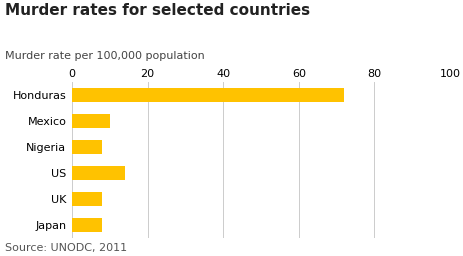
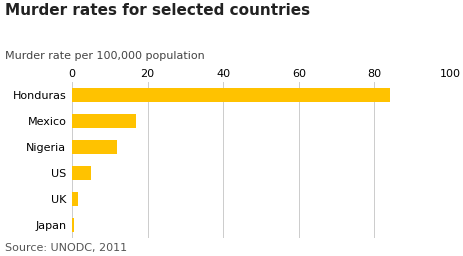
Honduras: 72.0 -> 84.0
Mexico: 10.0 -> 17.0
Nigeria: 8.0 -> 12.0
US: 14.0 -> 5.0
UK: 8.0 -> 1.5
Japan: 8.0 -> 0.5
